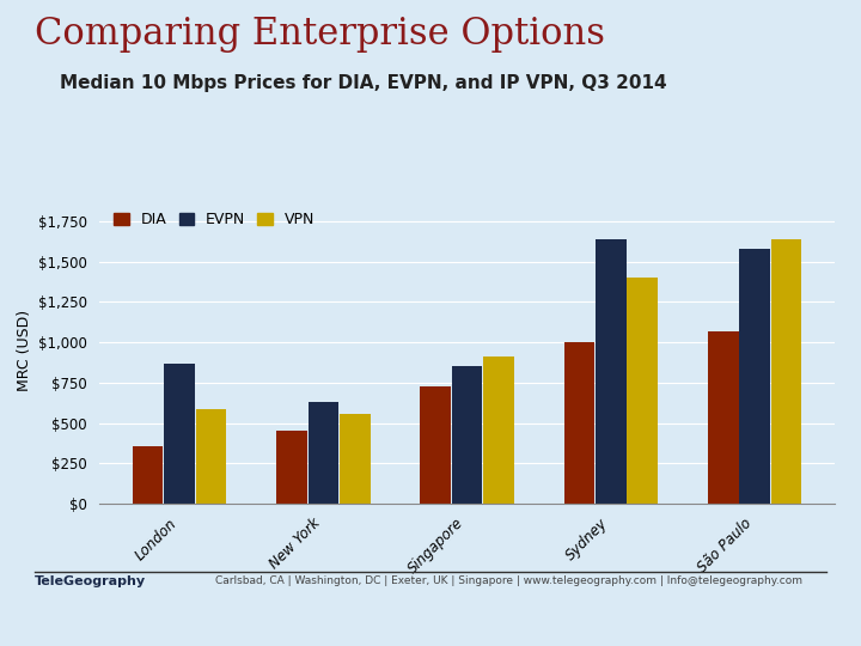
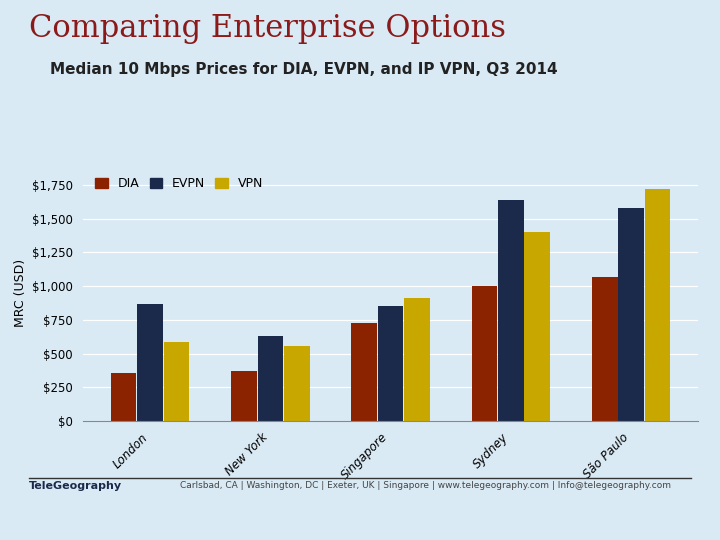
DIA/New York: $450 -> $380
VPN/São Paulo: $1,640 -> $1,720
